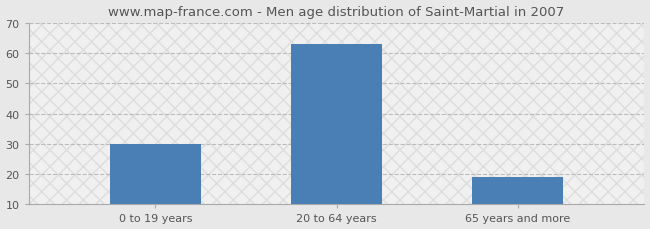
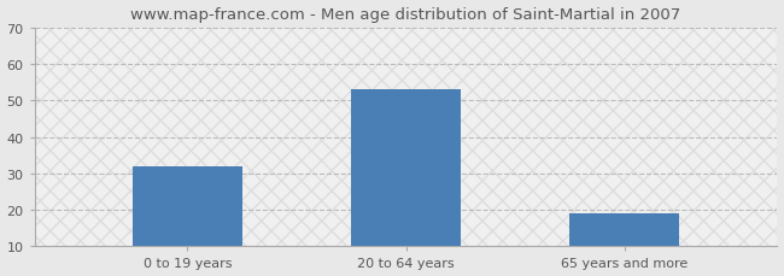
0 to 19 years: 30 -> 32
20 to 64 years: 63 -> 53
